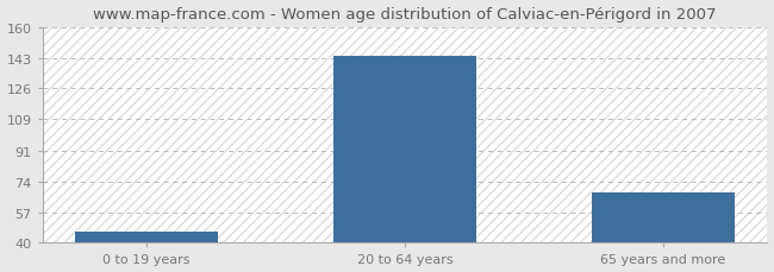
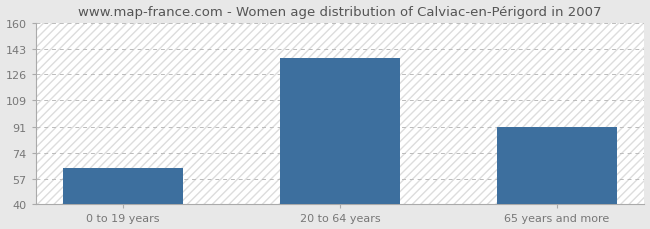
0 to 19 years: 46 -> 64
20 to 64 years: 144 -> 137
65 years and more: 68 -> 91
